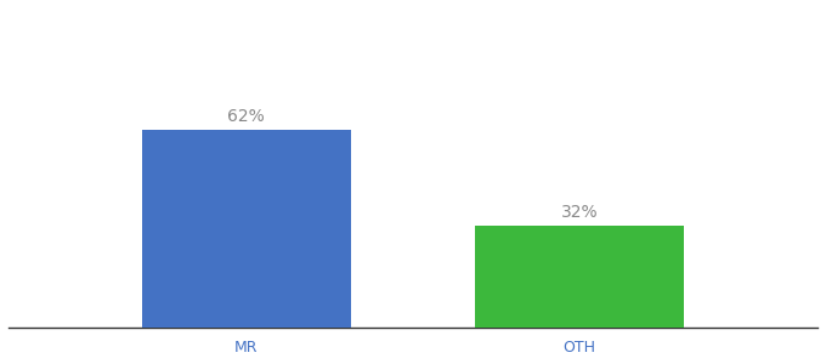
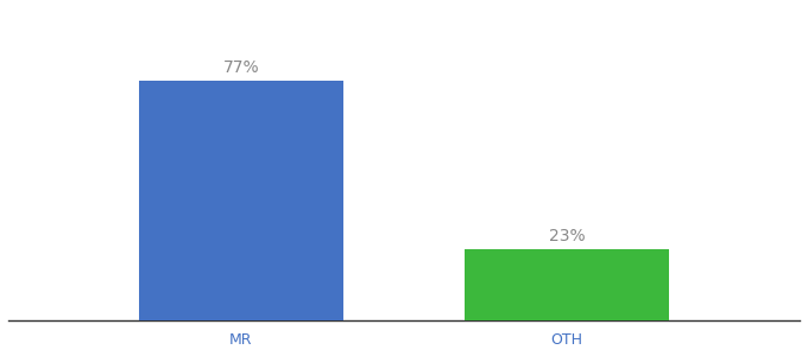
MR: 62% -> 77%
OTH: 32% -> 23%
